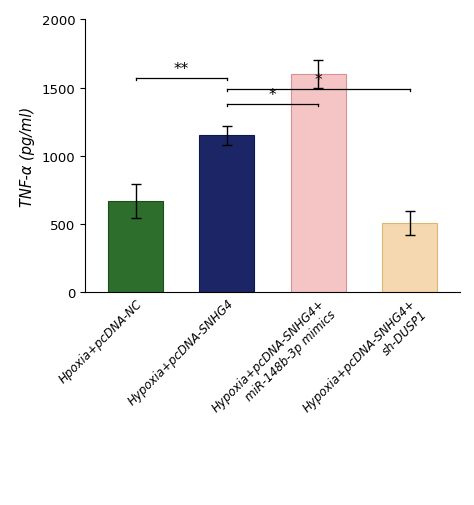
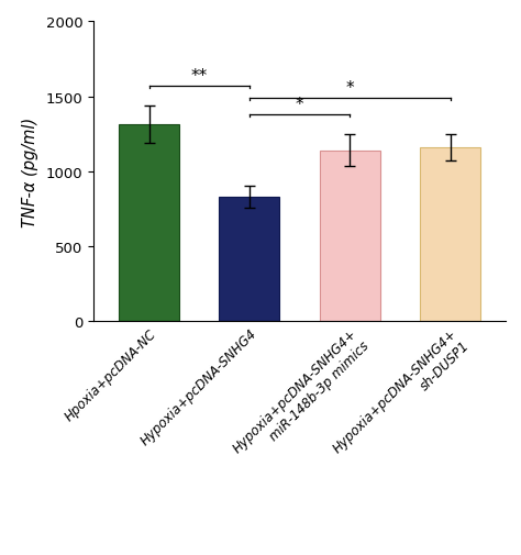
Hpoxia+pcDNA-NC: 670 -> 1320
Hypoxia+pcDNA-SNHG4: 1150 -> 830
Hypoxia+pcDNA-SNHG4+ miR-148b-3p mimics: 1600 -> 1140
Hypoxia+pcDNA-SNHG4+ sh-DUSP1: 510 -> 1160
